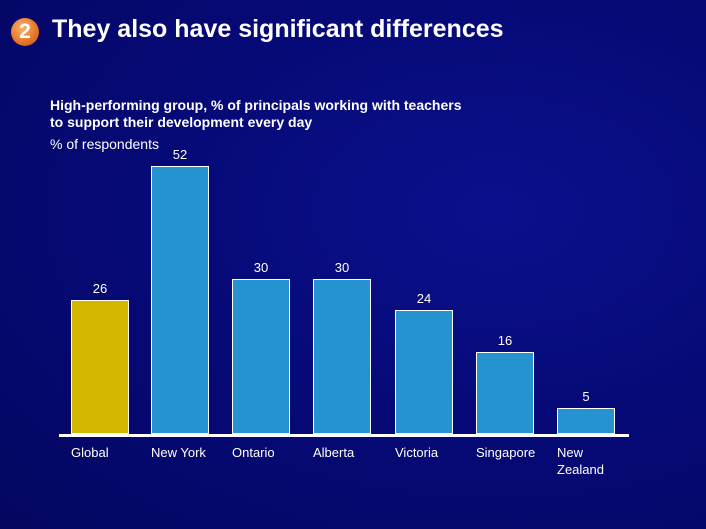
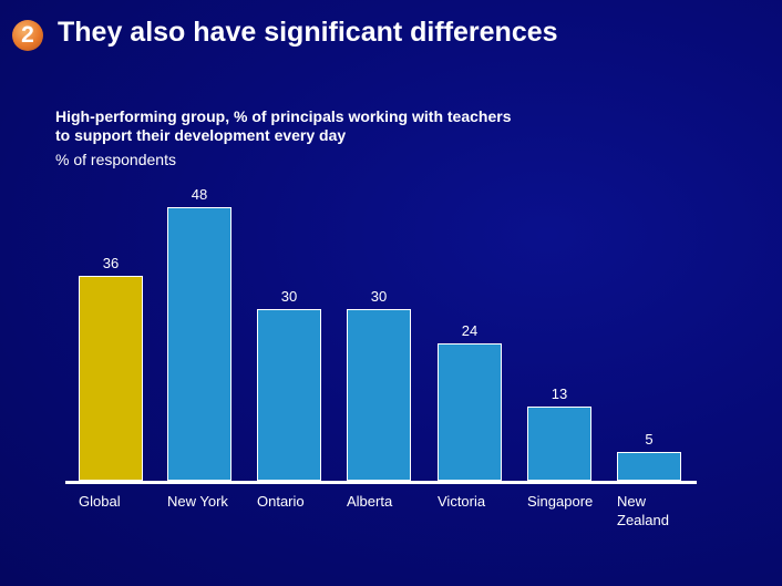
Global: 26 -> 36
New York: 52 -> 48
Singapore: 16 -> 13
